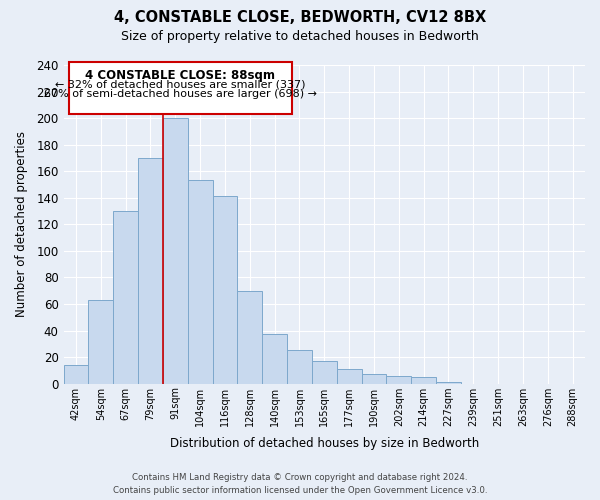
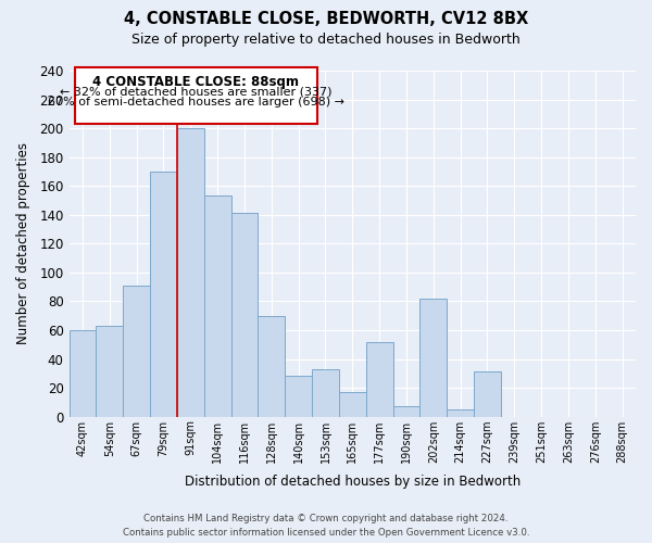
42sqm: 14 -> 60
67sqm: 130 -> 91
140sqm: 37 -> 28
153sqm: 25 -> 33
177sqm: 11 -> 52
202sqm: 6 -> 82
227sqm: 1 -> 31
